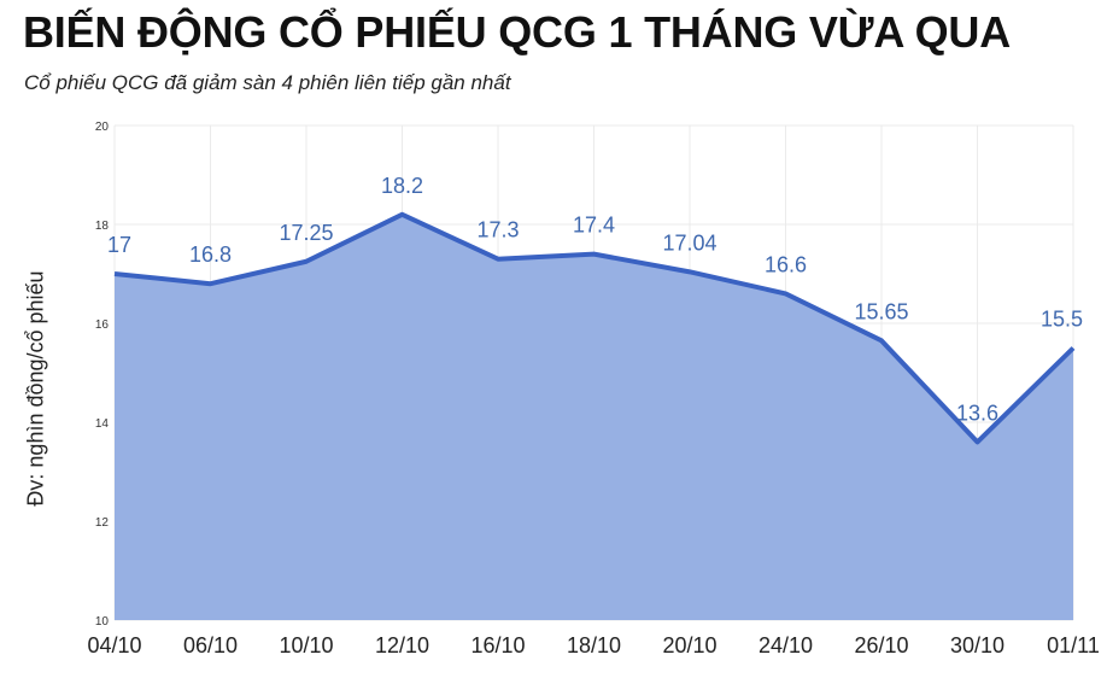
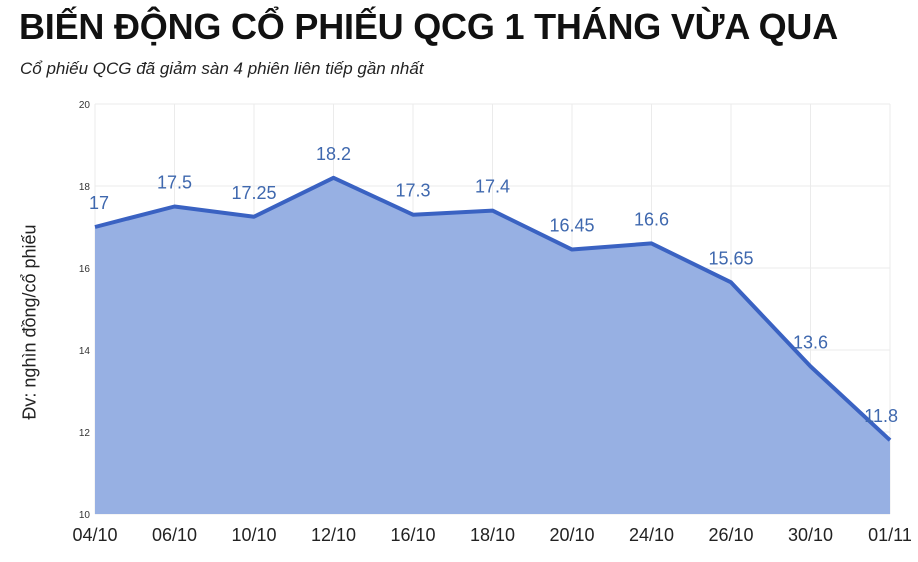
06/10: 16.8 -> 17.5
20/10: 17.04 -> 16.45
01/11: 15.5 -> 11.8
